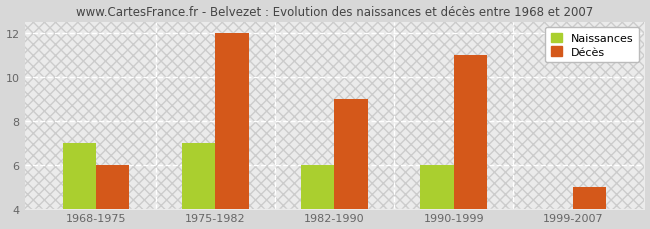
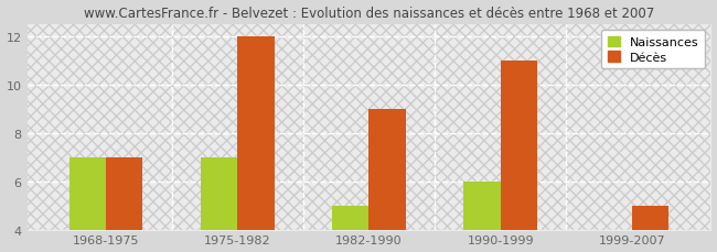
Décès/1968-1975: 6 -> 7
Naissances/1982-1990: 6 -> 5
